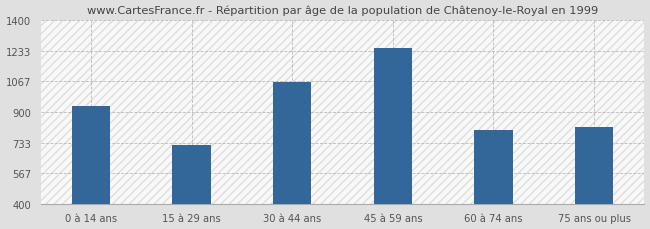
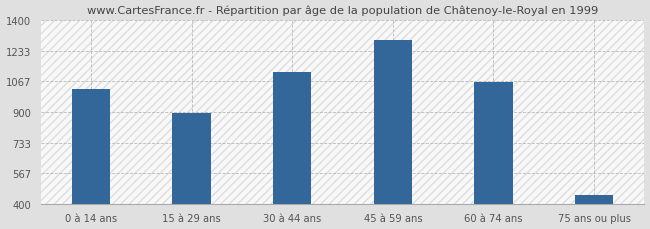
0 à 14 ans: 930 -> 1020
15 à 29 ans: 720 -> 900
30 à 44 ans: 1060 -> 1120
45 à 59 ans: 1250 -> 1290
60 à 74 ans: 800 -> 1060
75 ans ou plus: 820 -> 450
